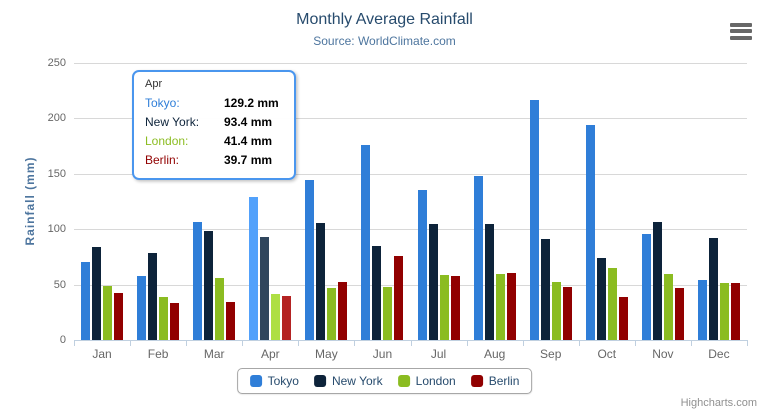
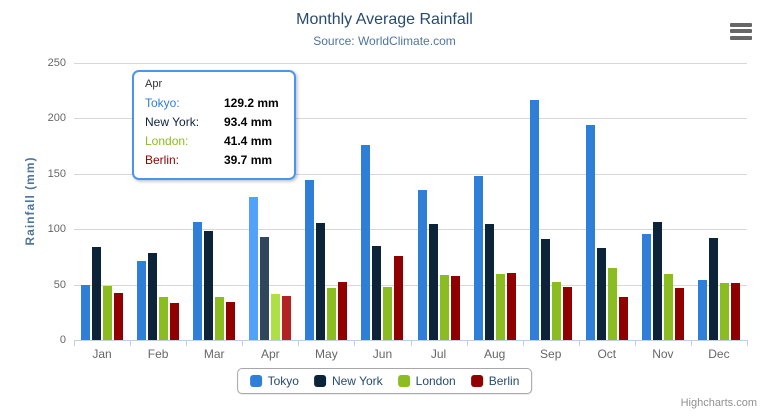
Tokyo/Jan: 70 -> 50
Tokyo/Feb: 58 -> 72
London/Mar: 56 -> 39
New York/Oct: 74 -> 84
